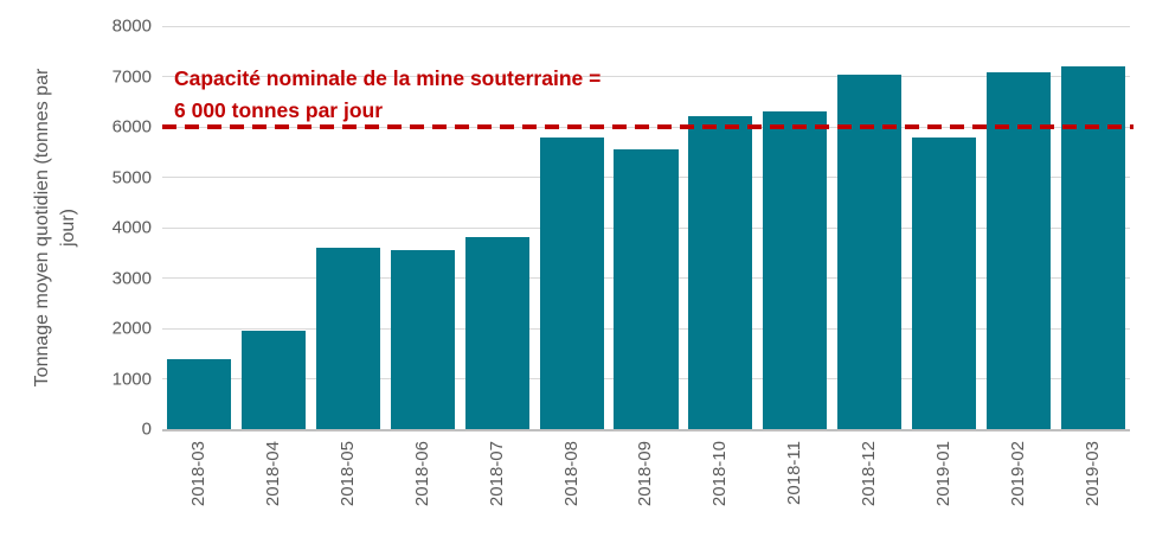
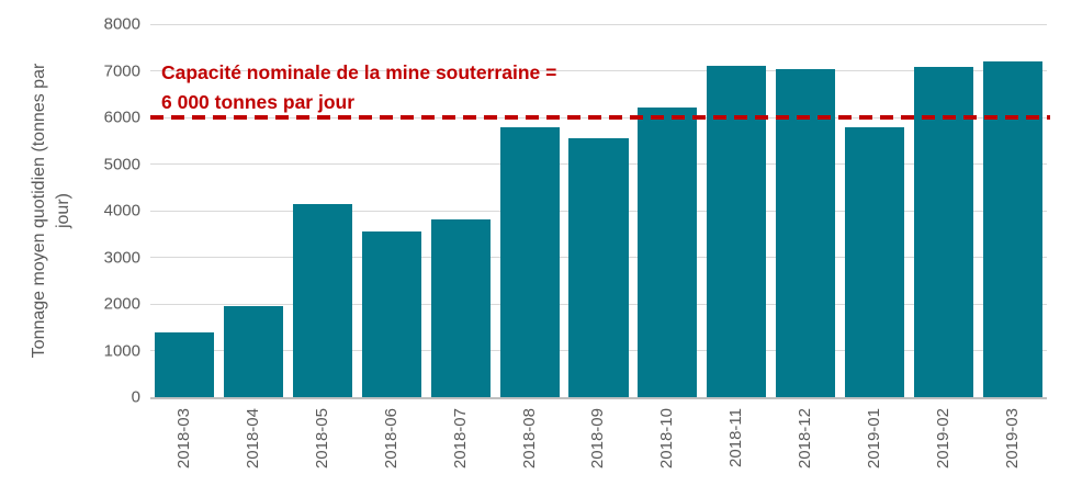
2018-05: 3600 -> 4200
2018-11: 6300 -> 7100
